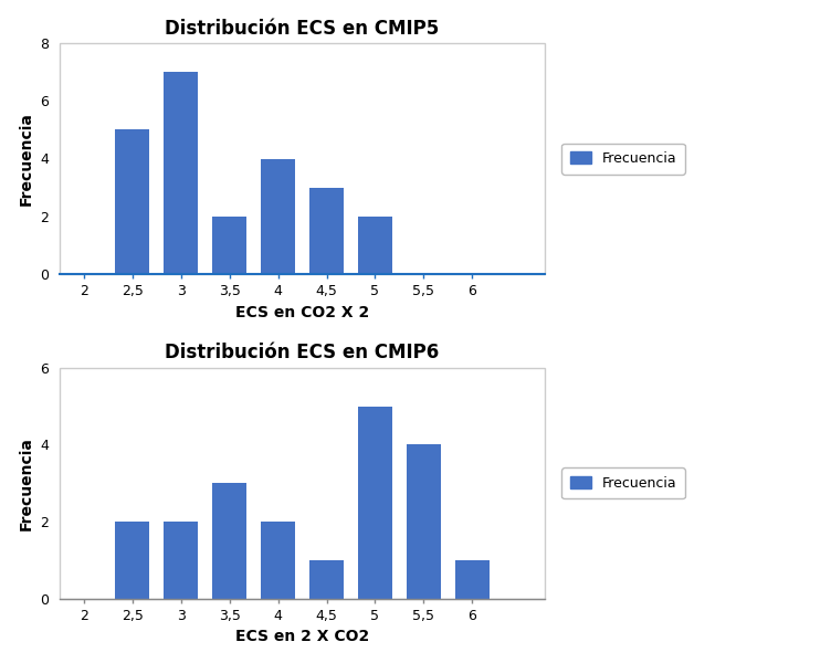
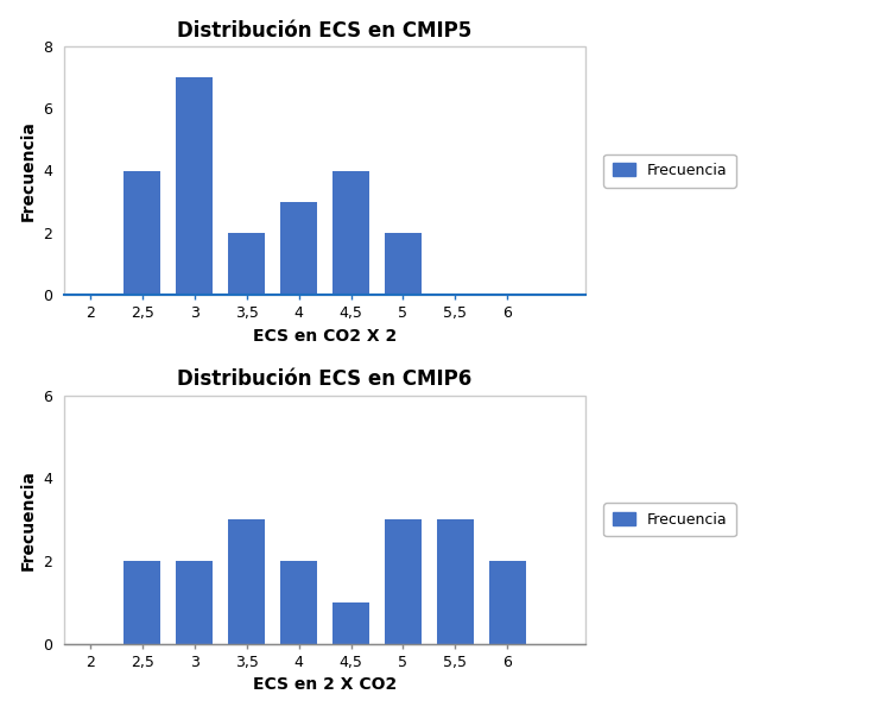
Distribución ECS en CMIP5/2,5: 5 -> 4
Distribución ECS en CMIP5/4: 4 -> 3
Distribución ECS en CMIP5/4,5: 3 -> 4
Distribución ECS en CMIP6/5: 5 -> 3
Distribución ECS en CMIP6/5,5: 4 -> 3
Distribución ECS en CMIP6/6: 1 -> 2
